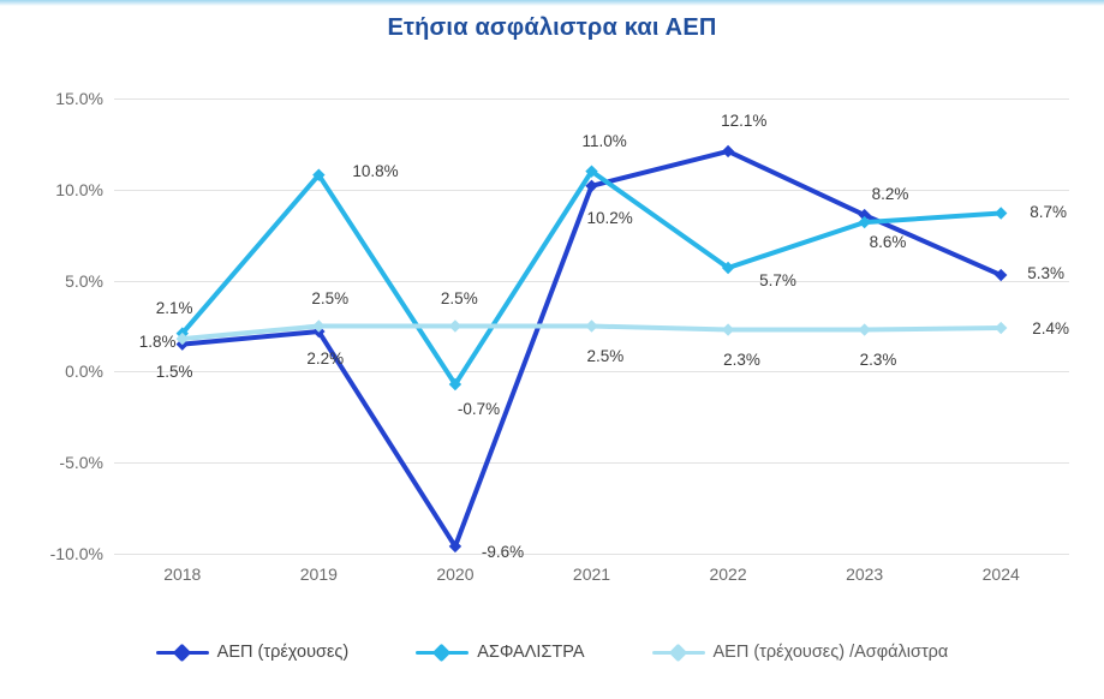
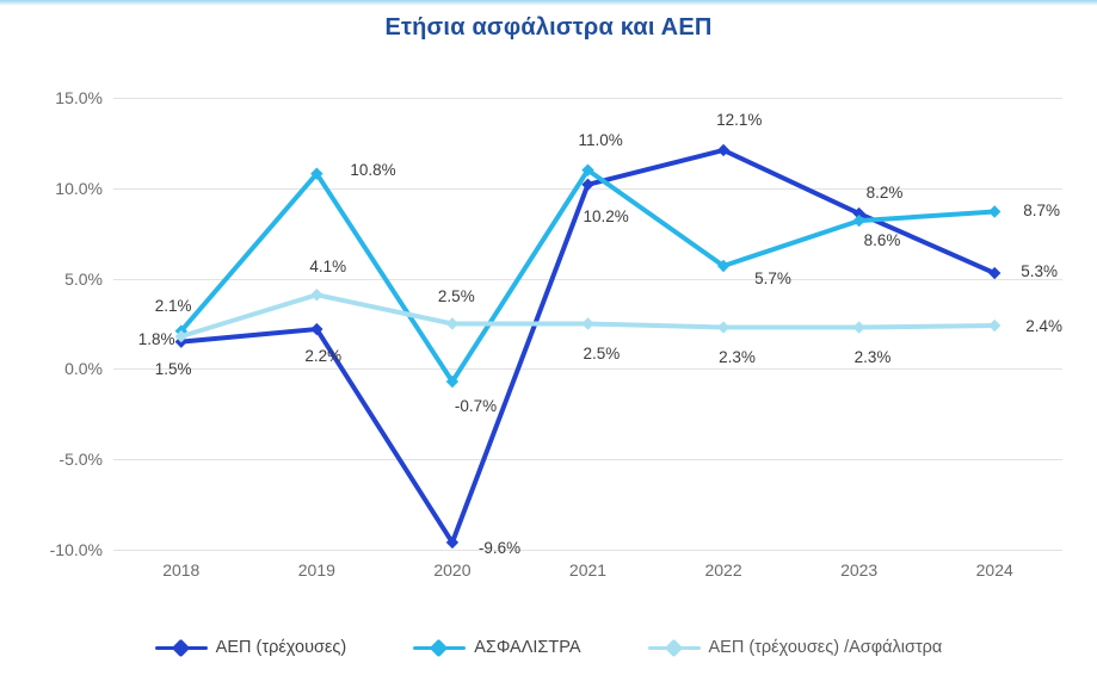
ΑΕΠ (τρέχουσες) /Ασφάλιστρα/2019: 2.5% -> 4.1%
